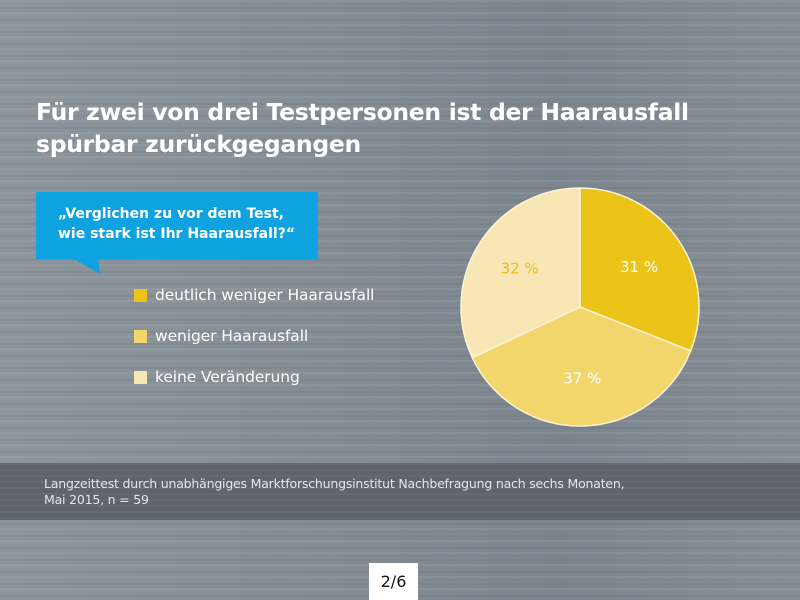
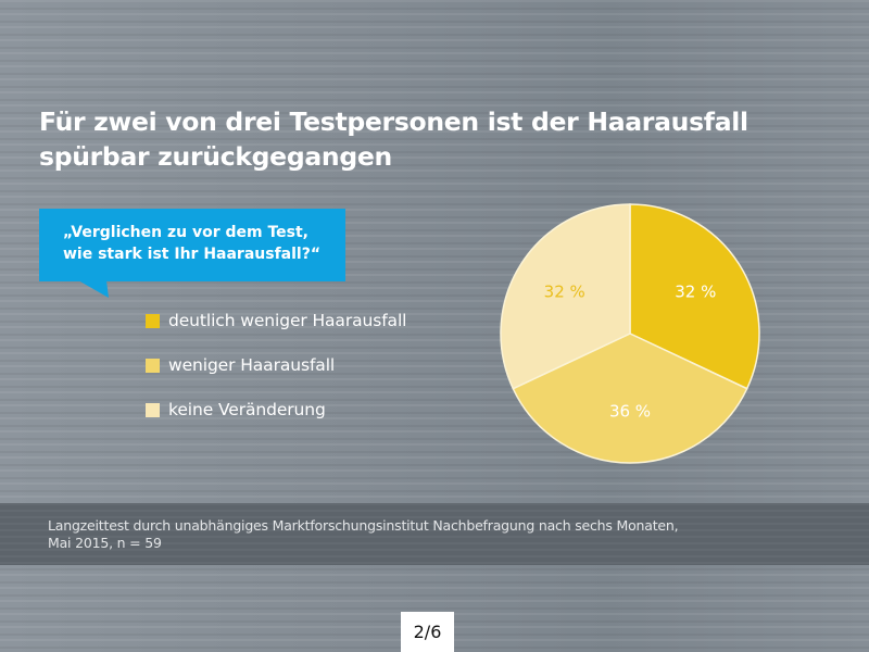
deutlich weniger Haarausfall: 31 -> 32
weniger Haarausfall: 37 -> 36
